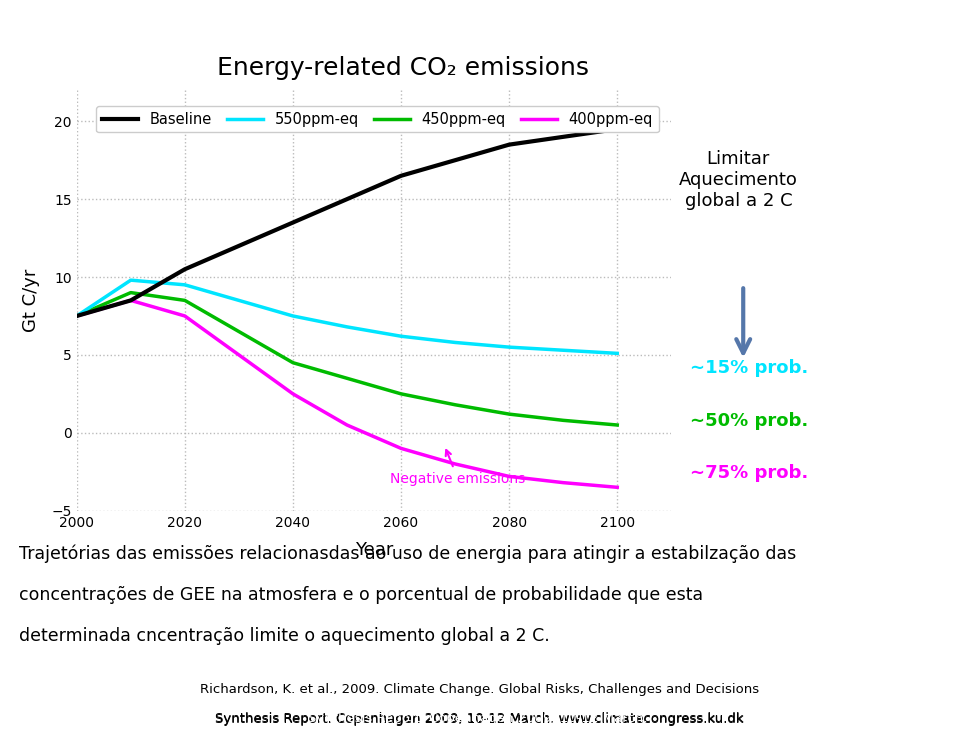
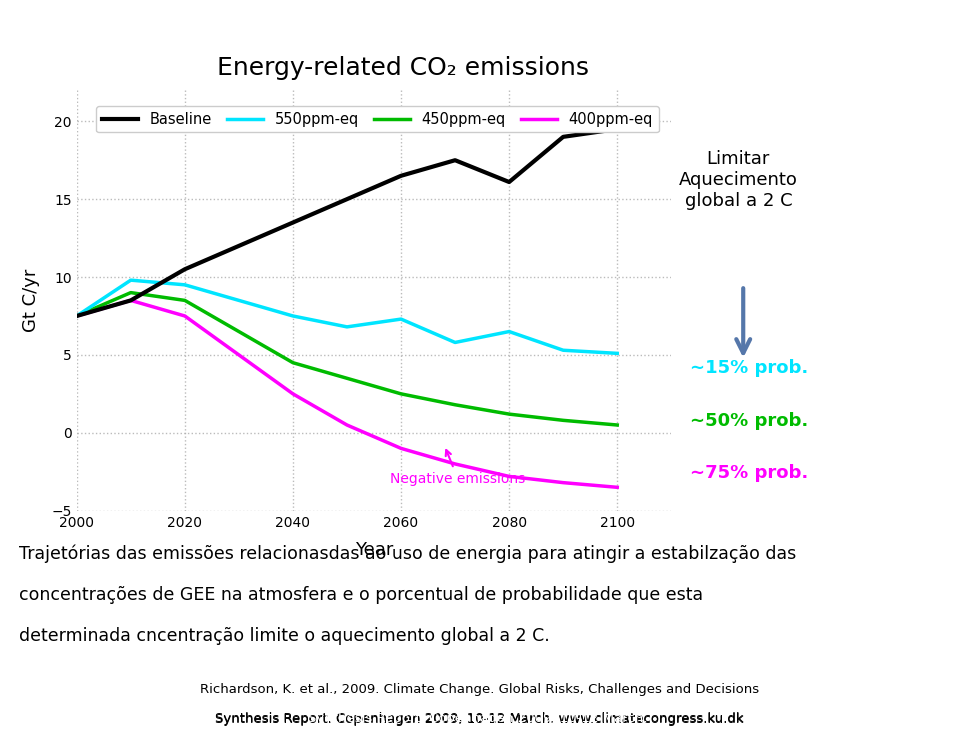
550ppm-eq/2060: 6.2 -> 7.3
Baseline/2080: 18.5 -> 16.1
550ppm-eq/2080: 5.5 -> 6.5
